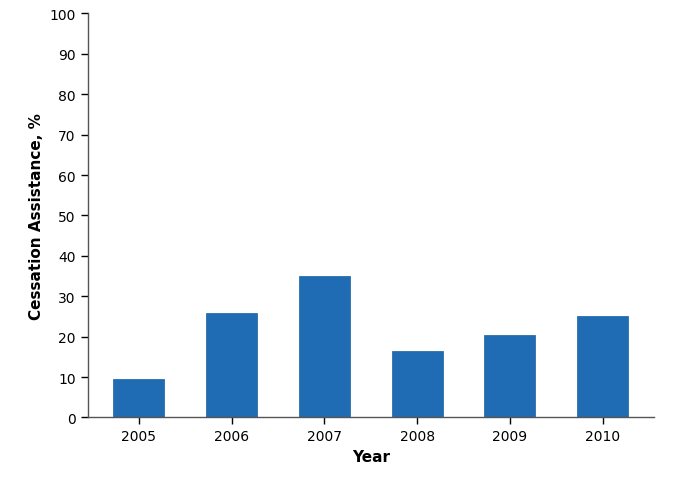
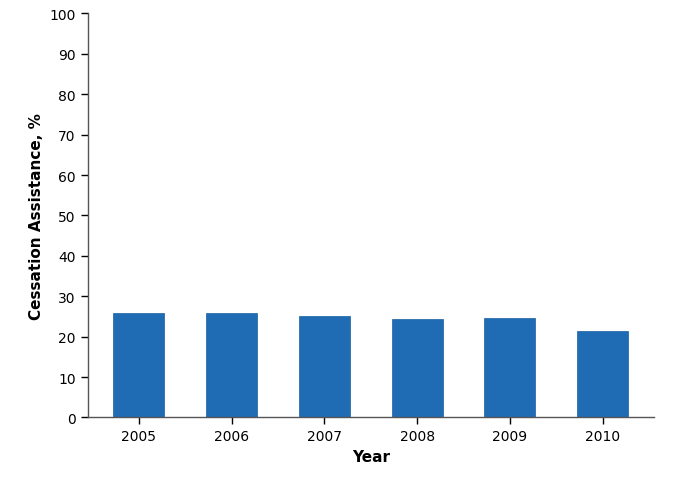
2005: 9.5 -> 25.8
2007: 35.0 -> 25.2
2008: 16.5 -> 24.3
2009: 20.5 -> 24.6
2010: 25.0 -> 21.4
